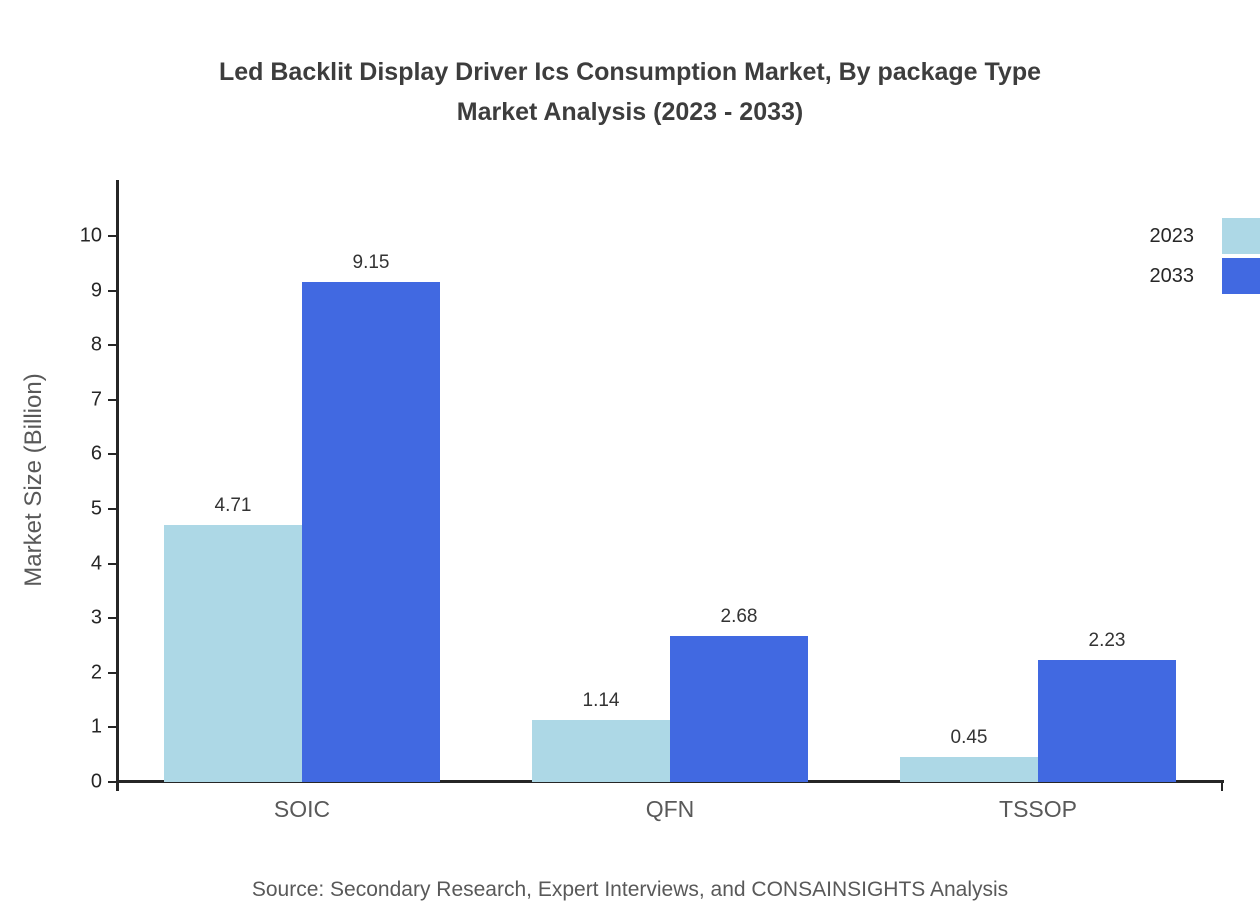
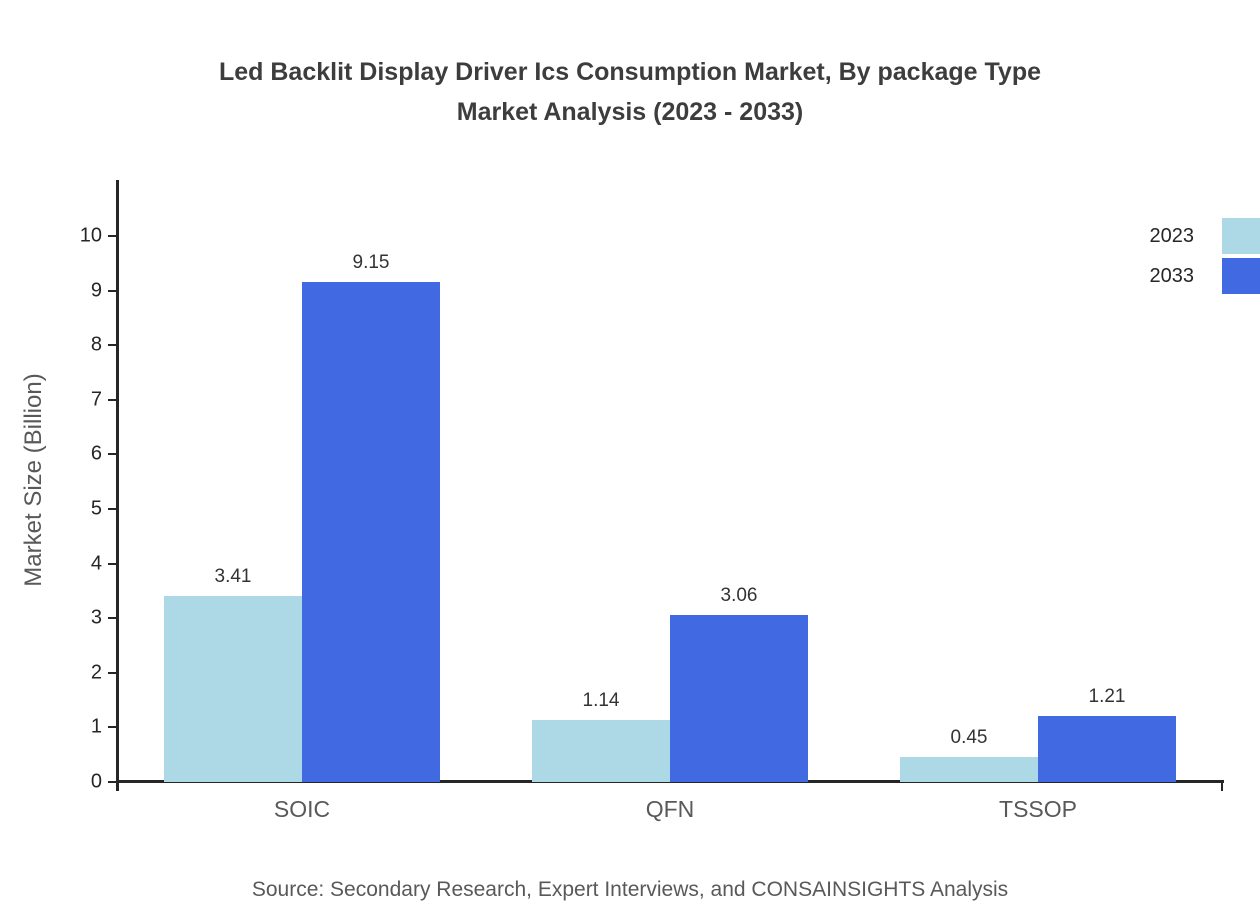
2023/SOIC: 4.71 -> 3.41
2033/QFN: 2.68 -> 3.06
2033/TSSOP: 2.23 -> 1.21
